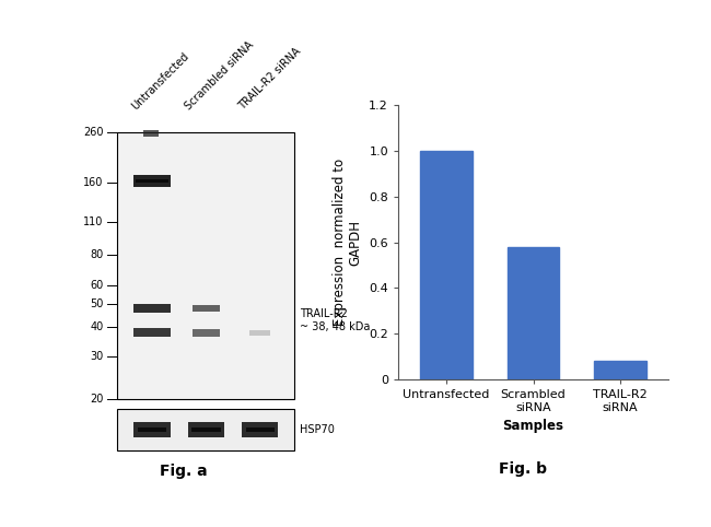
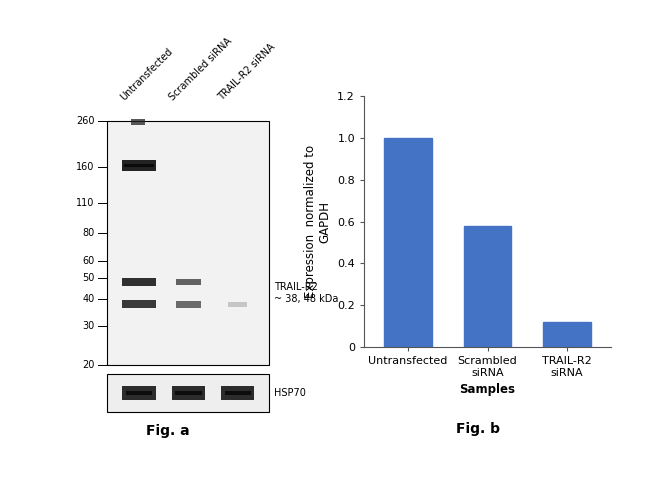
TRAIL-R2 siRNA: 0.08 -> 0.12
